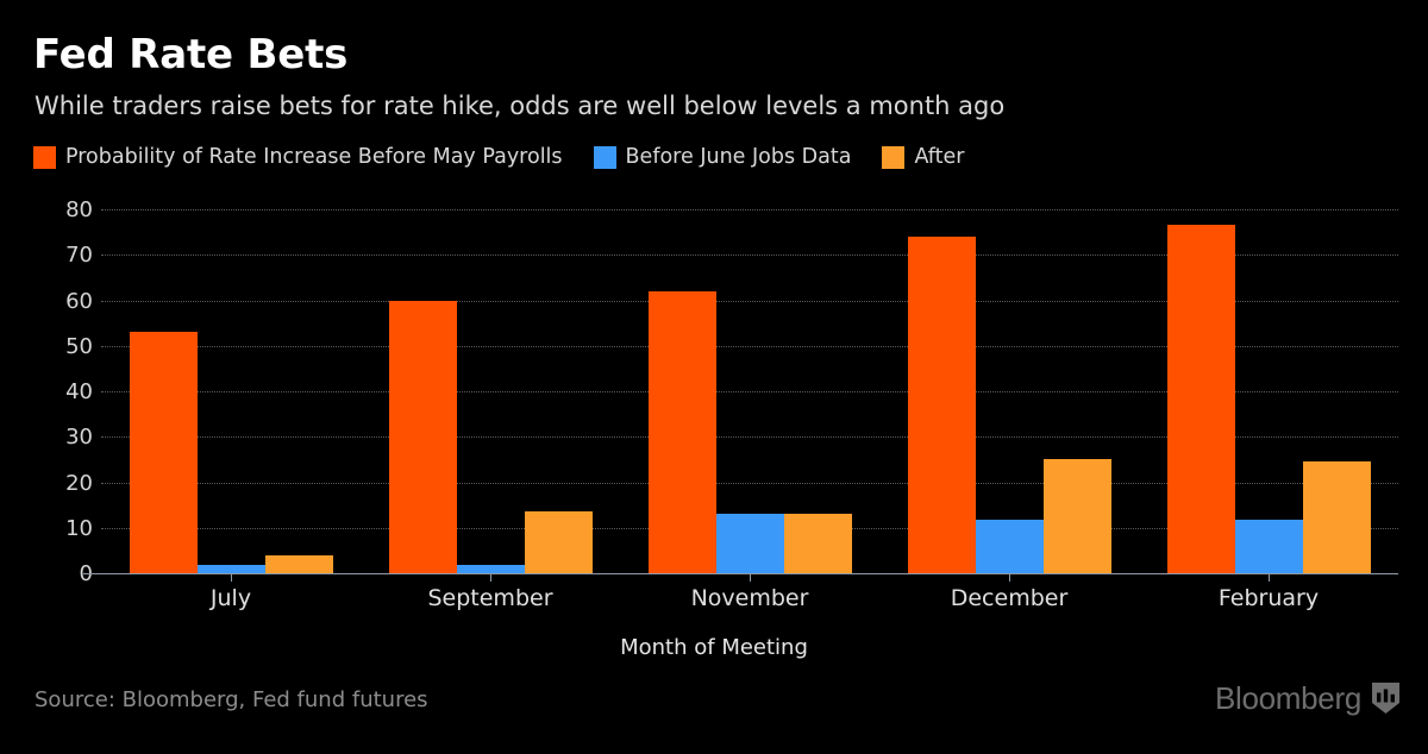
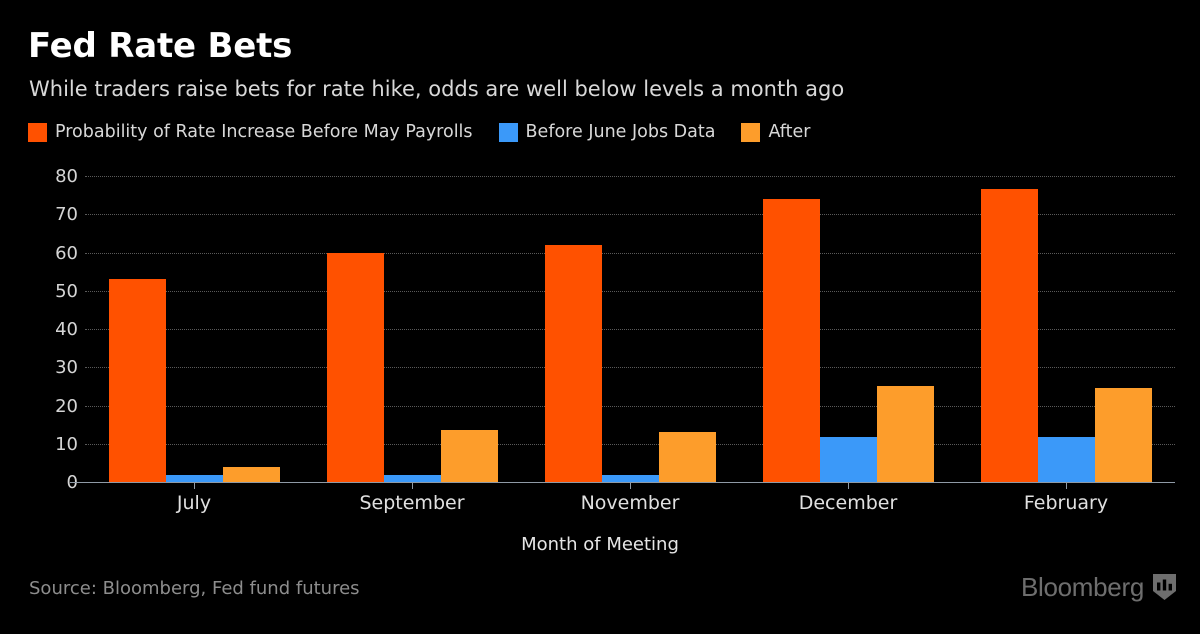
Before June Jobs Data/November: 13 -> 2
